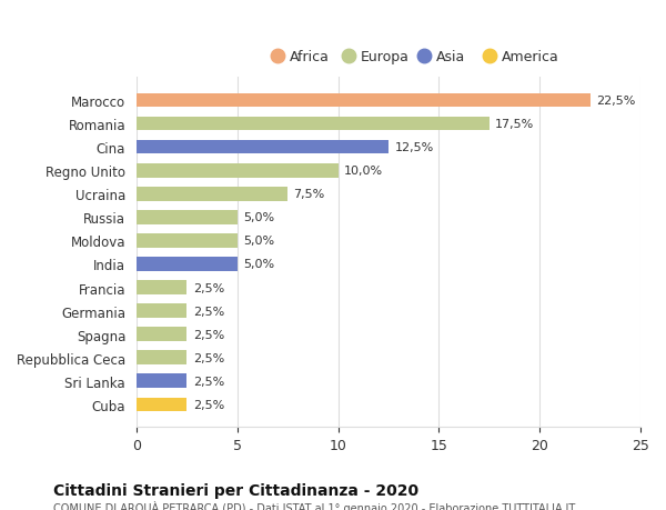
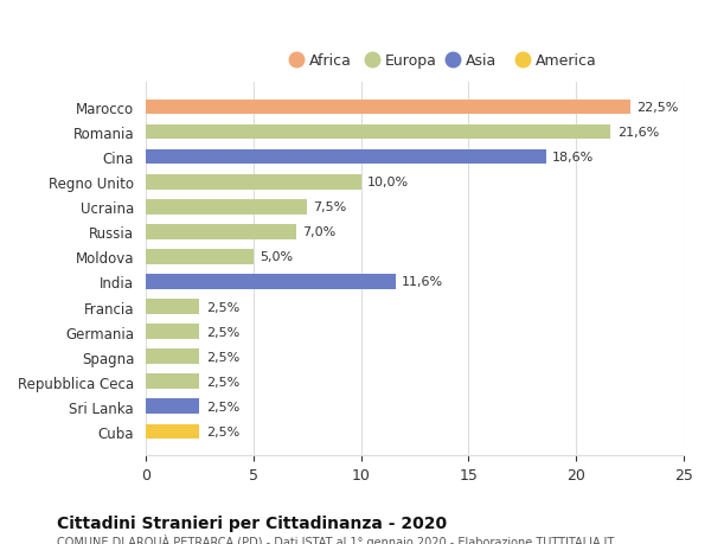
Romania: 17,5% -> 21,6%
Cina: 12,5% -> 18,6%
Russia: 5,0% -> 7,0%
India: 5,0% -> 11,6%
